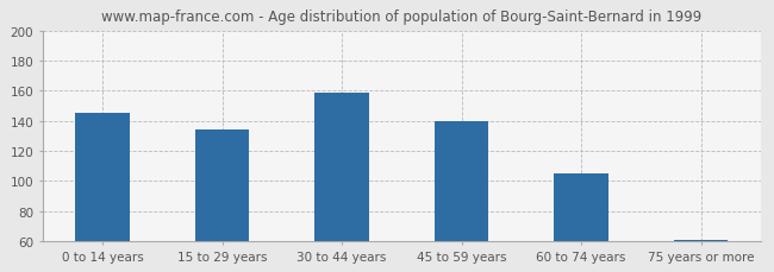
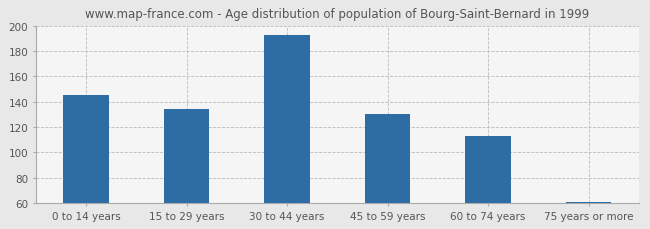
30 to 44 years: 159 -> 193
45 to 59 years: 140 -> 130
60 to 74 years: 105 -> 113
